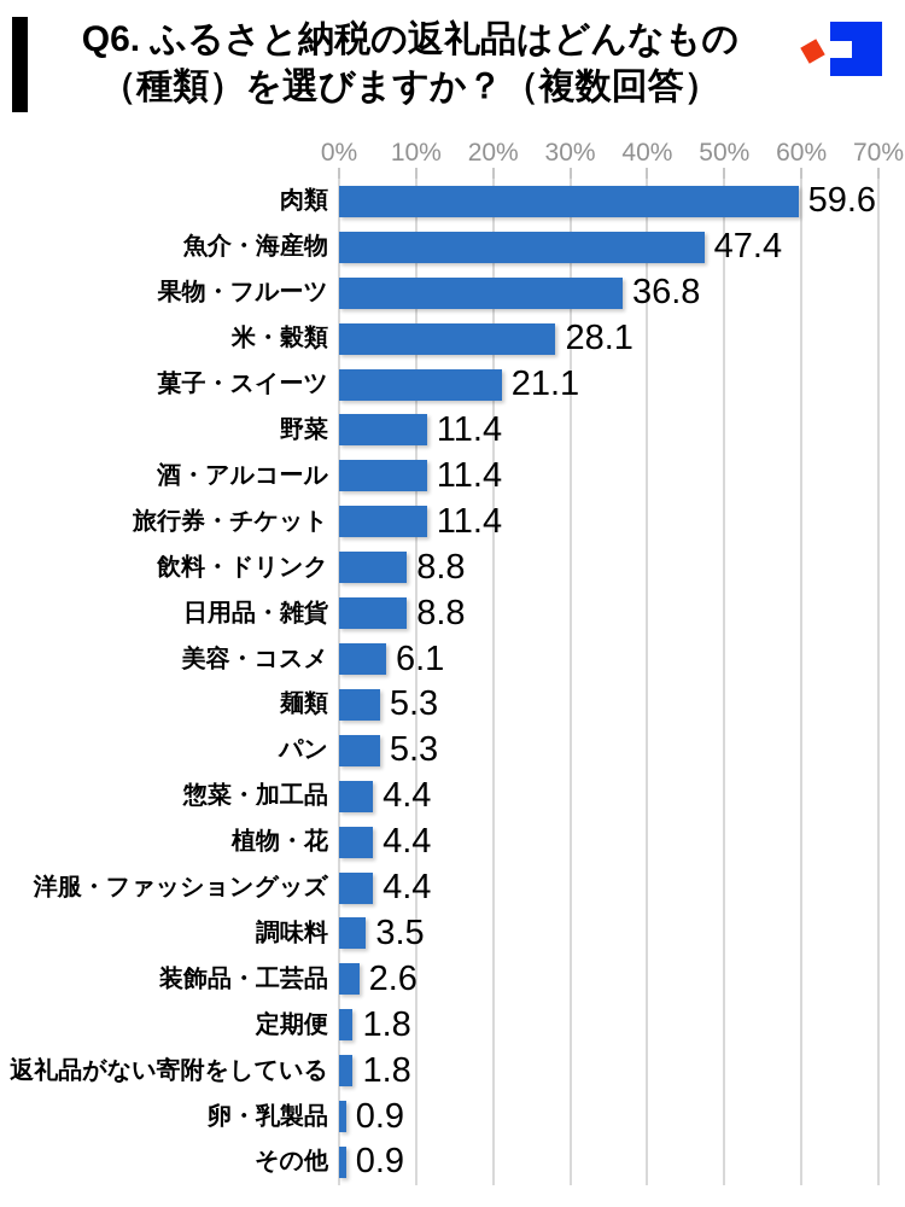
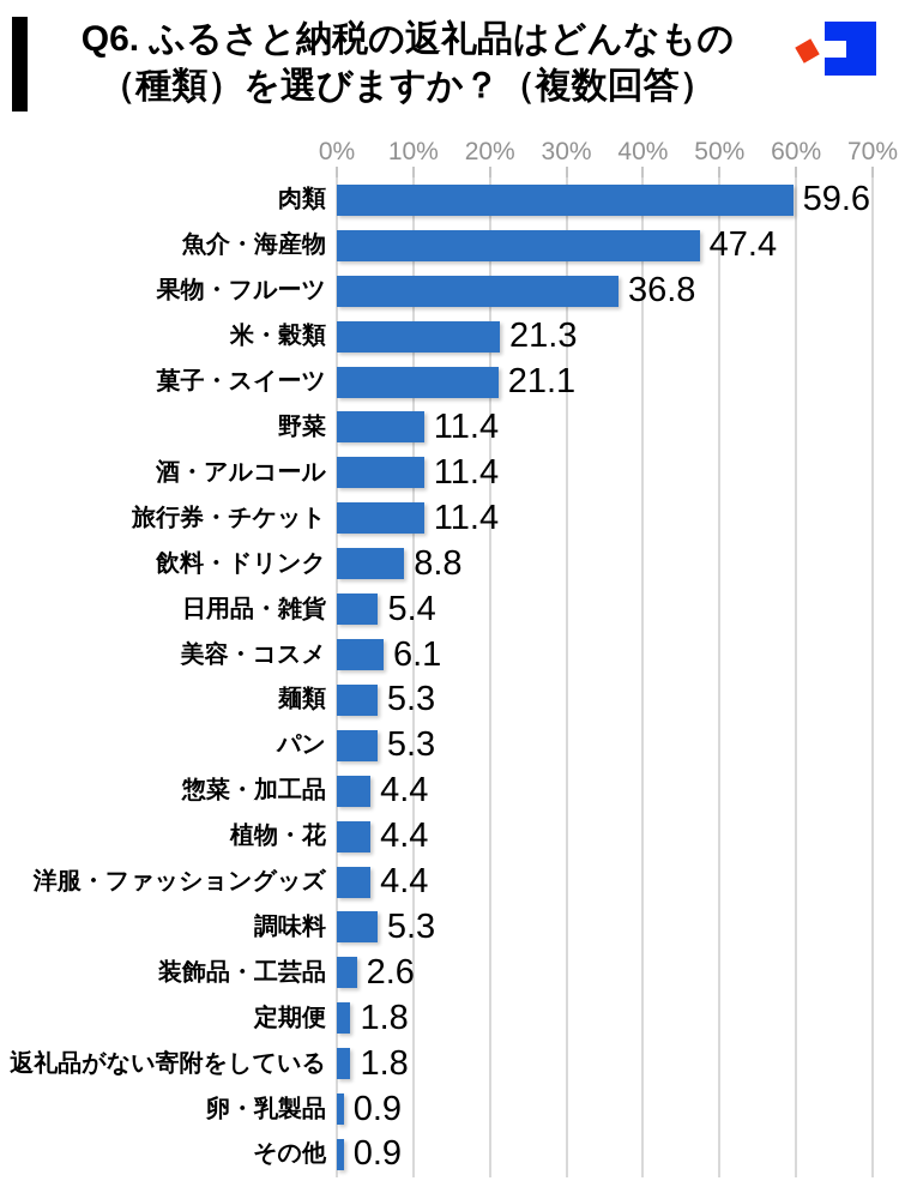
米・穀類: 28.1 -> 21.3
日用品・雑貨: 8.8 -> 5.4
調味料: 3.5 -> 5.3
